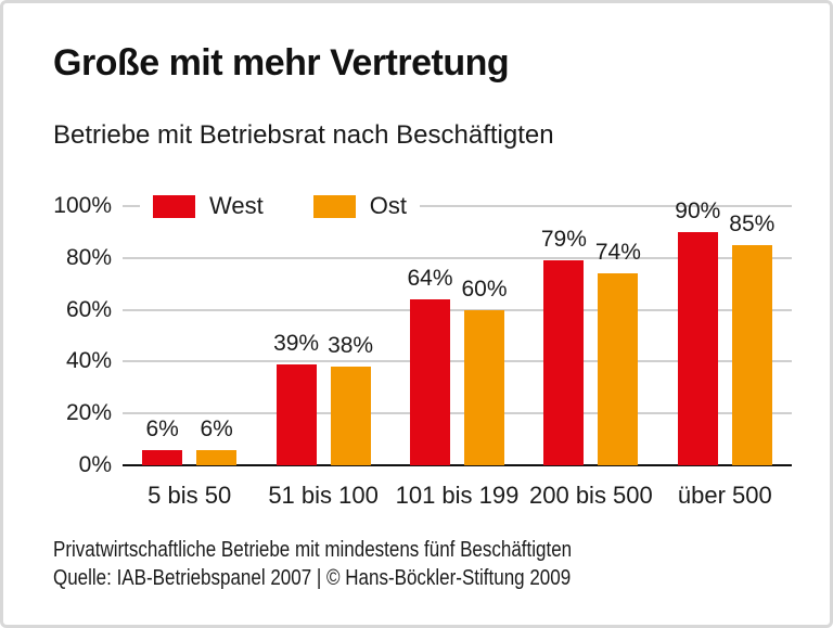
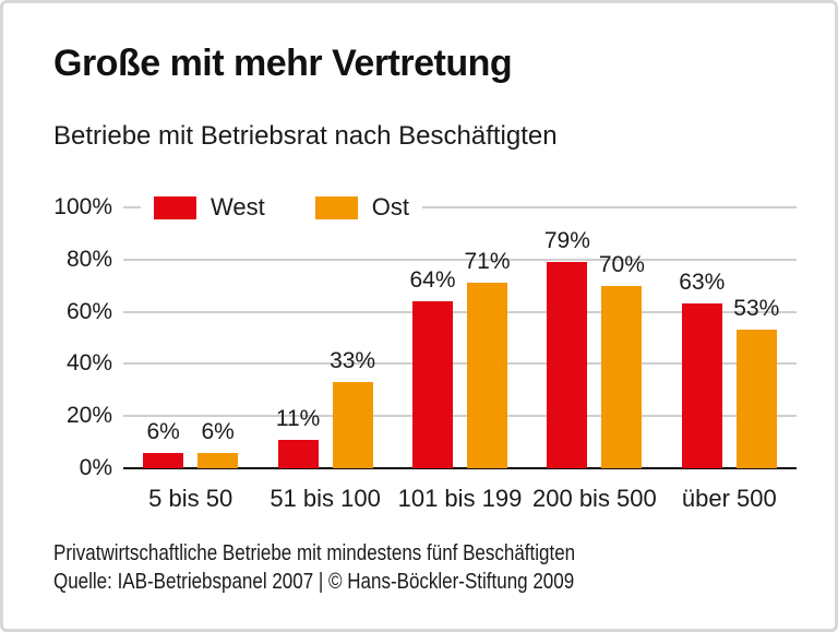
West/51 bis 100: 39% -> 11%
Ost/51 bis 100: 38% -> 33%
Ost/101 bis 199: 60% -> 71%
Ost/200 bis 500: 74% -> 70%
West/über 500: 90% -> 63%
Ost/über 500: 85% -> 53%
